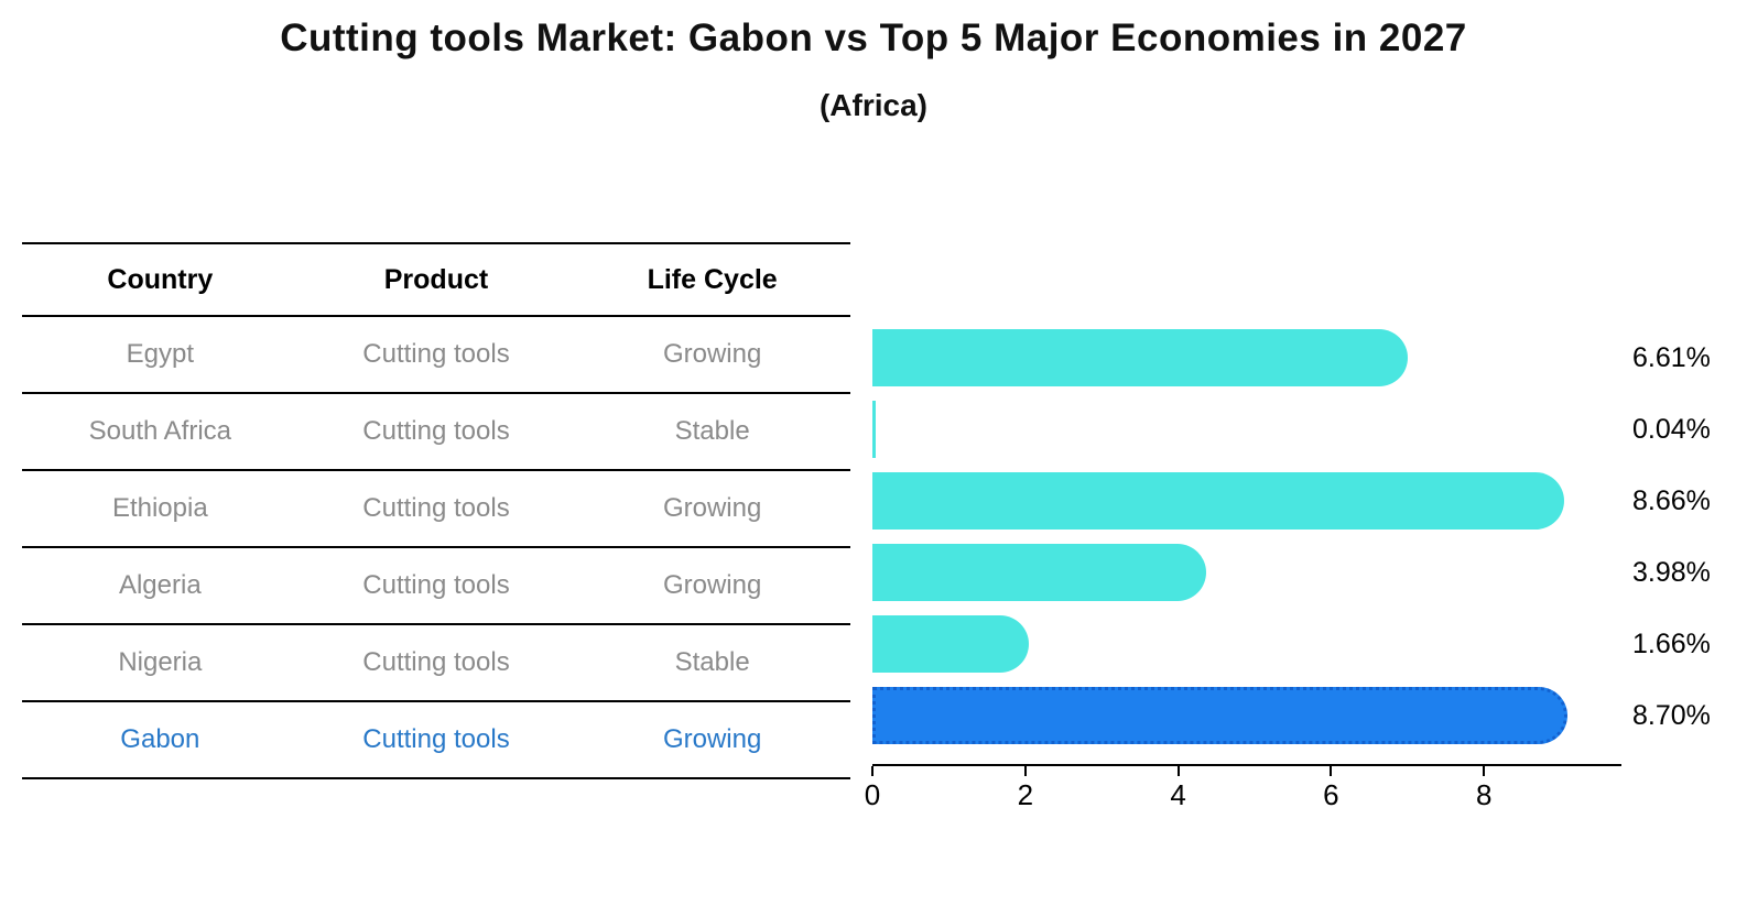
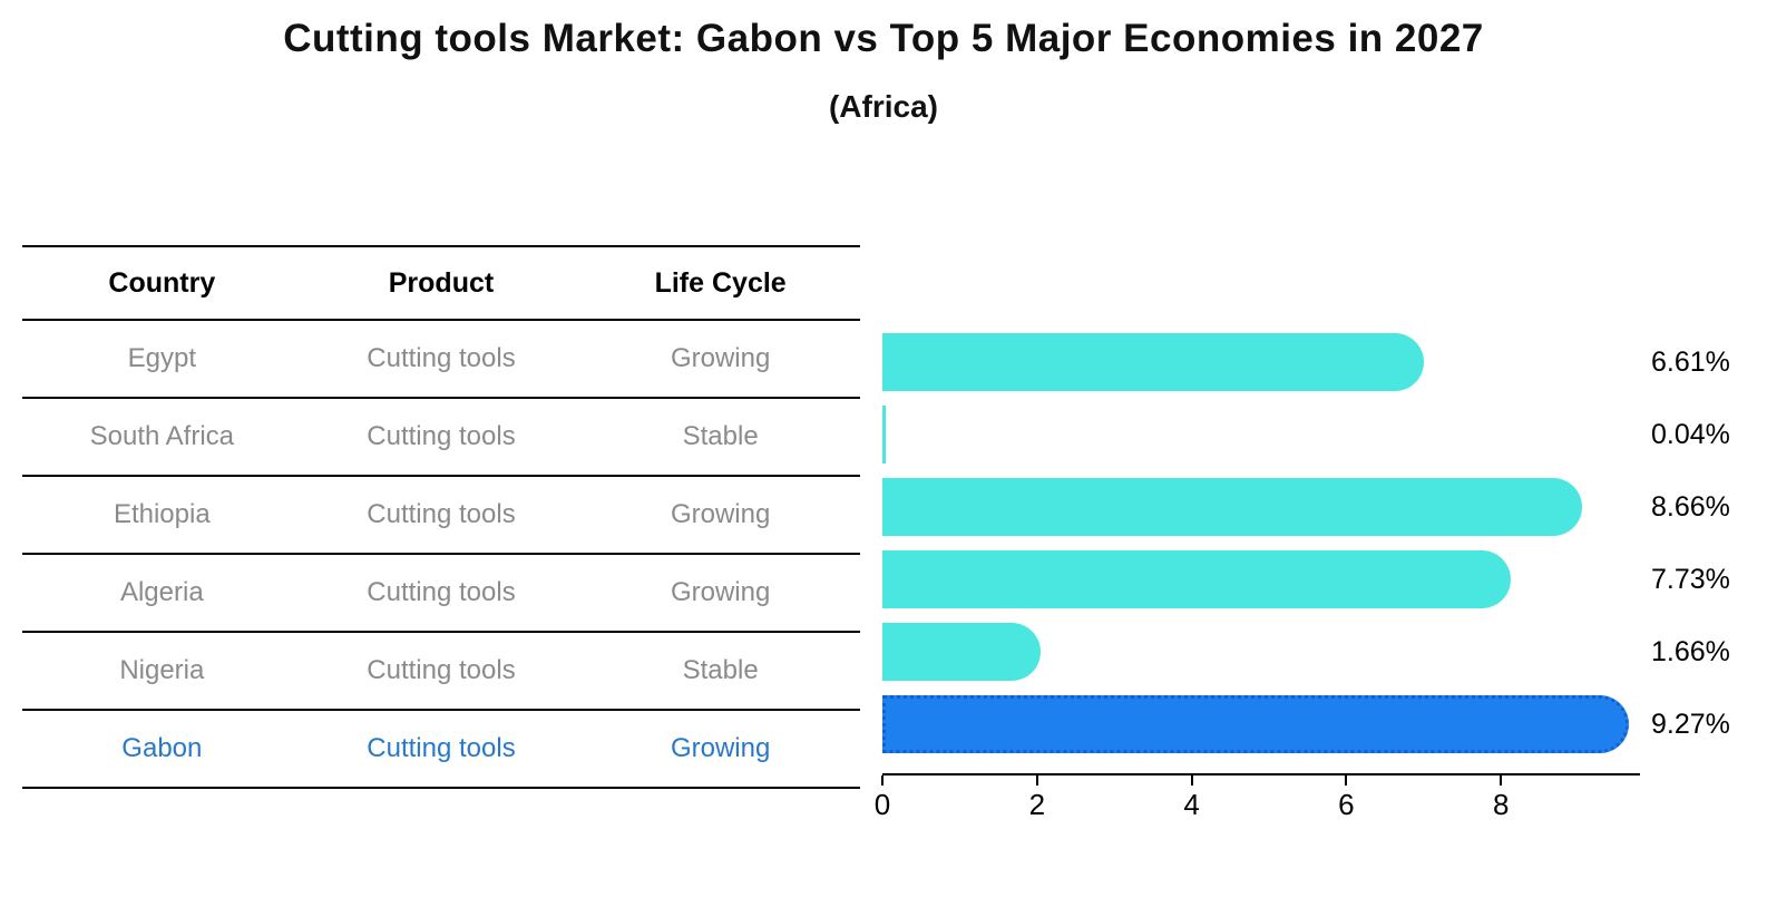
Algeria: 3.98% -> 7.73%
Gabon: 8.70% -> 9.27%
